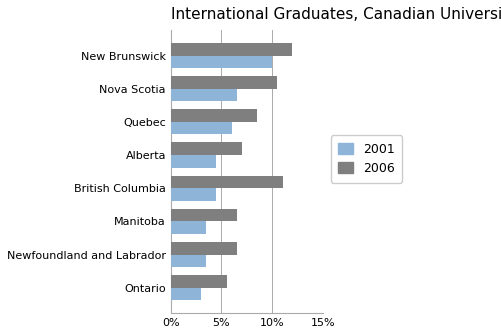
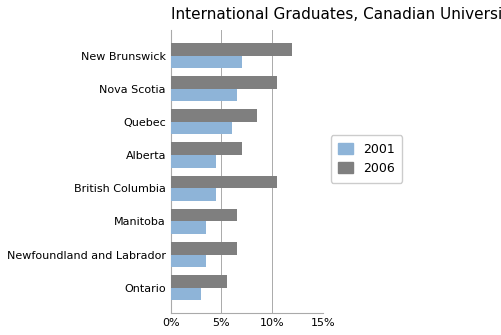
2001/New Brunswick: 10.0% -> 7.0%
2006/British Columbia: 11.1% -> 10.5%
